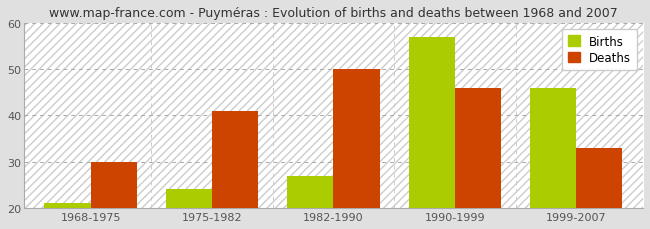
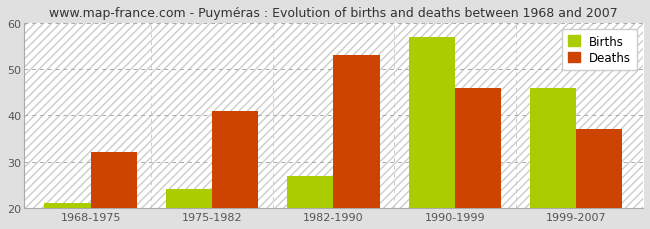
Deaths/1968-1975: 30 -> 32
Deaths/1982-1990: 50 -> 53
Deaths/1999-2007: 33 -> 37
